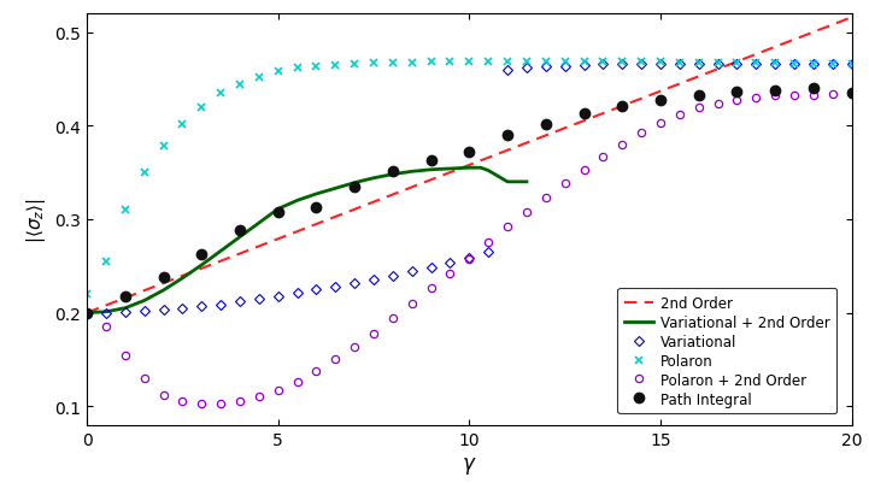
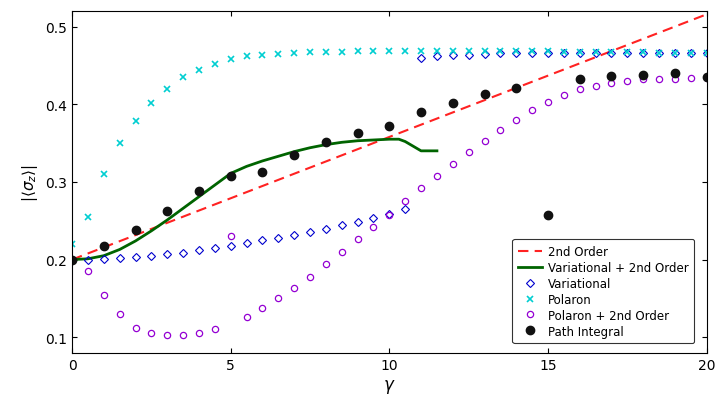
Polaron + 2nd Order/5: 0.117 -> 0.230
Path Integral/15: 0.428 -> 0.258
